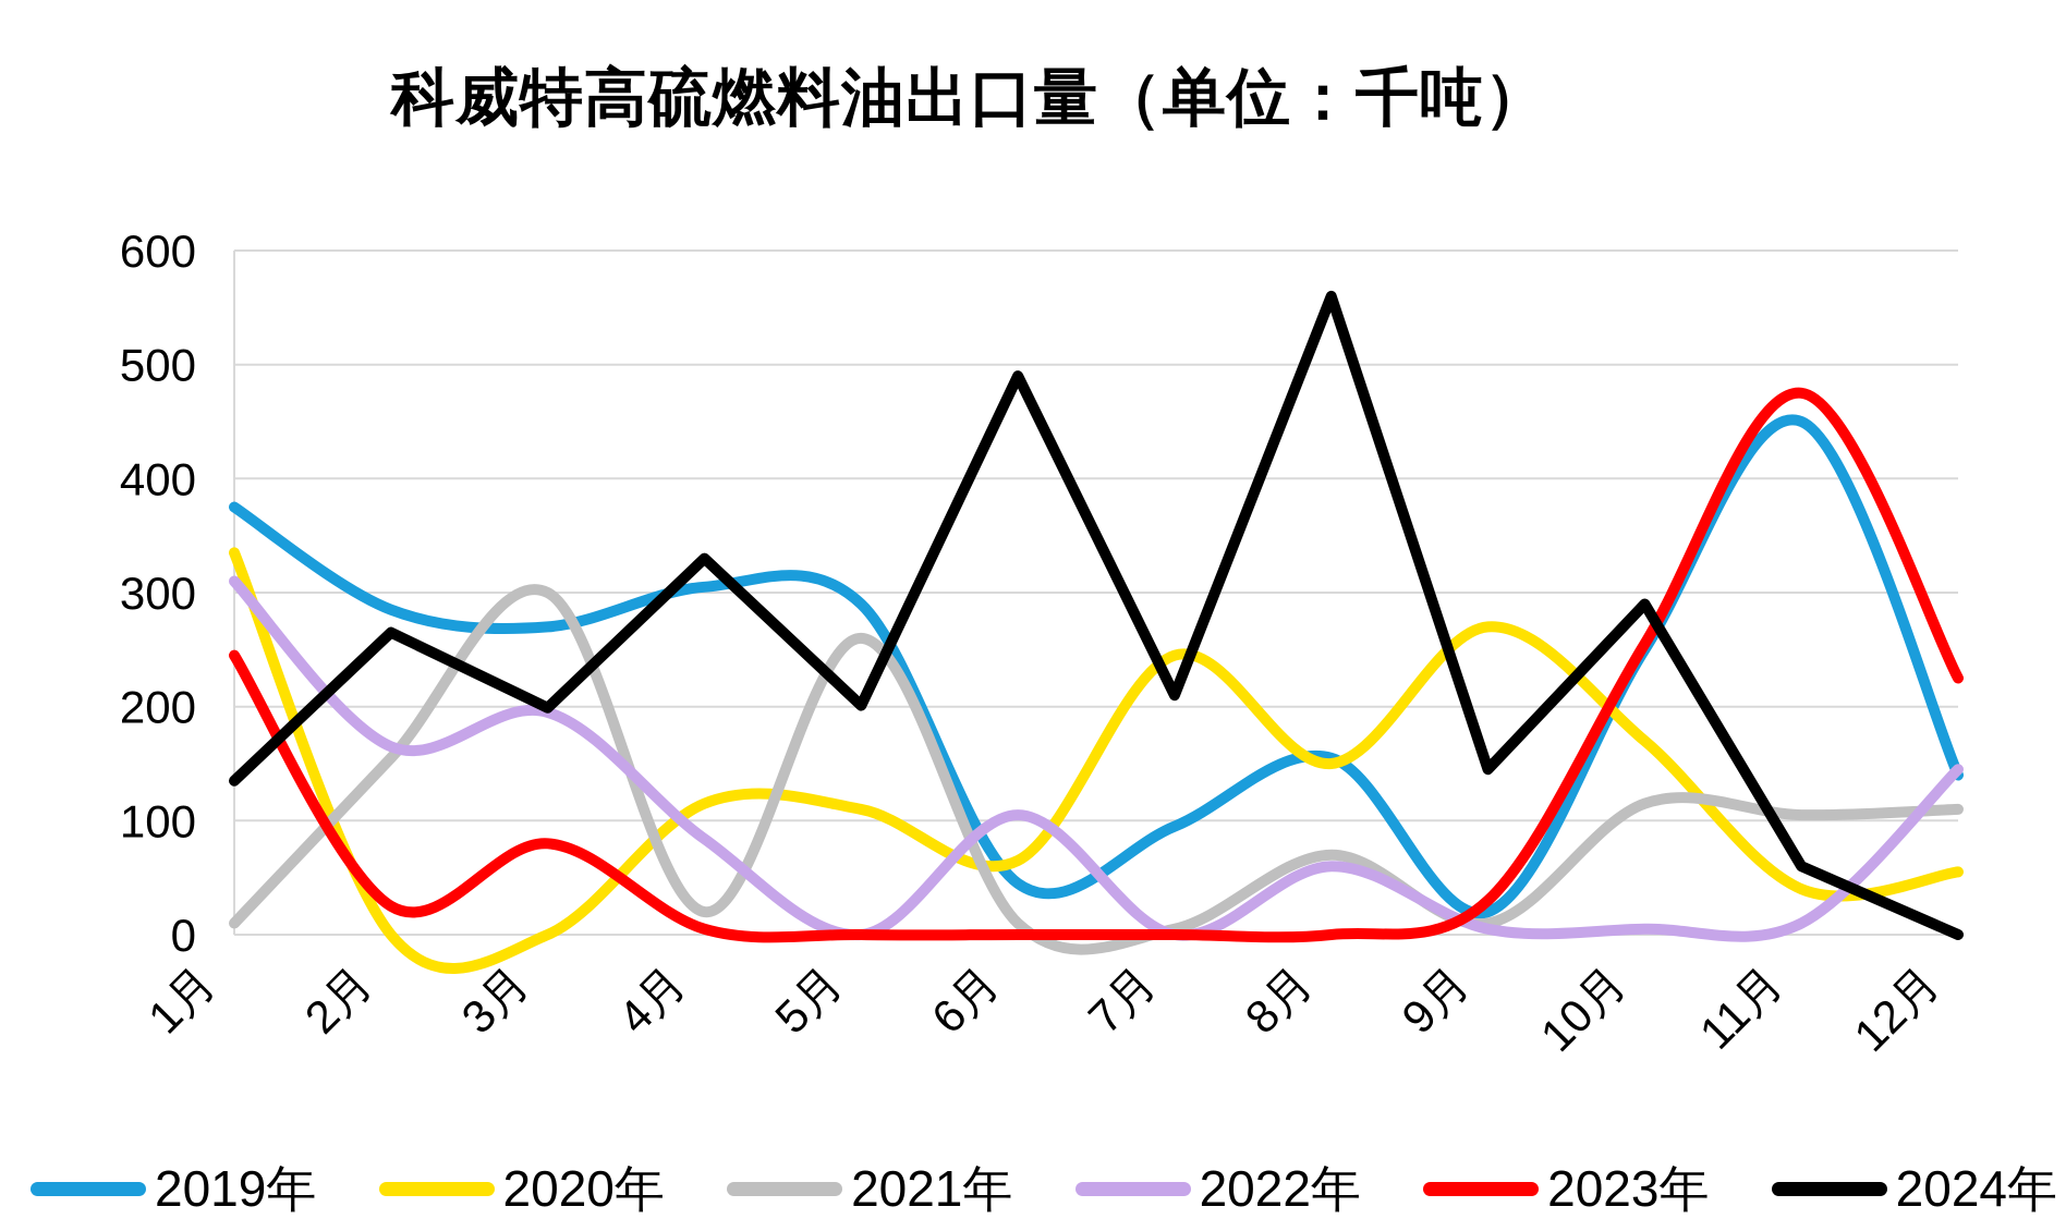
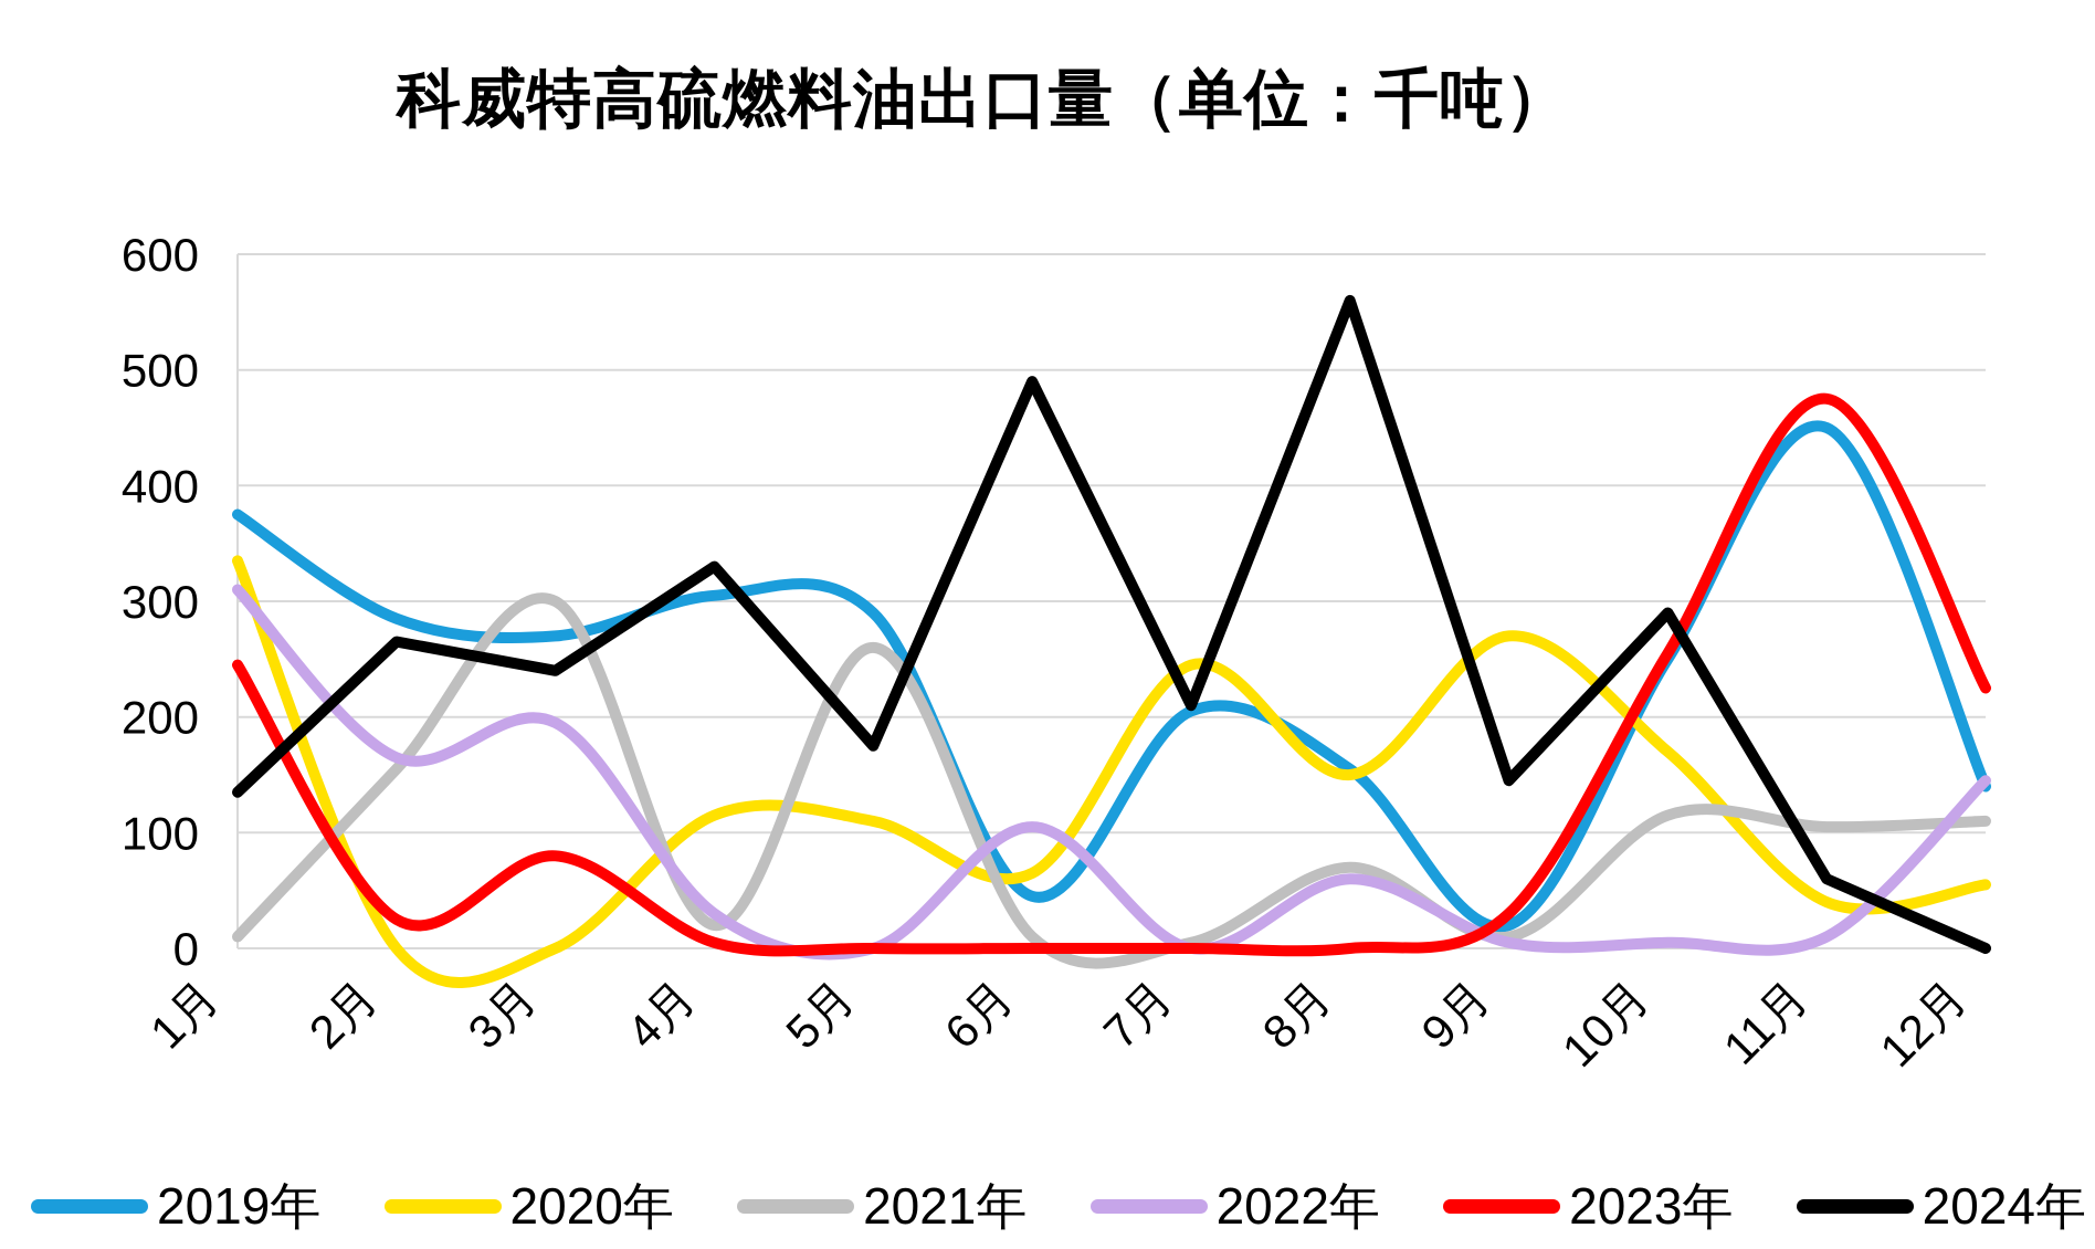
2024年/3月: 199 -> 240
2022年/4月: 84 -> 30
2024年/5月: 201 -> 175
2019年/7月: 95 -> 205
